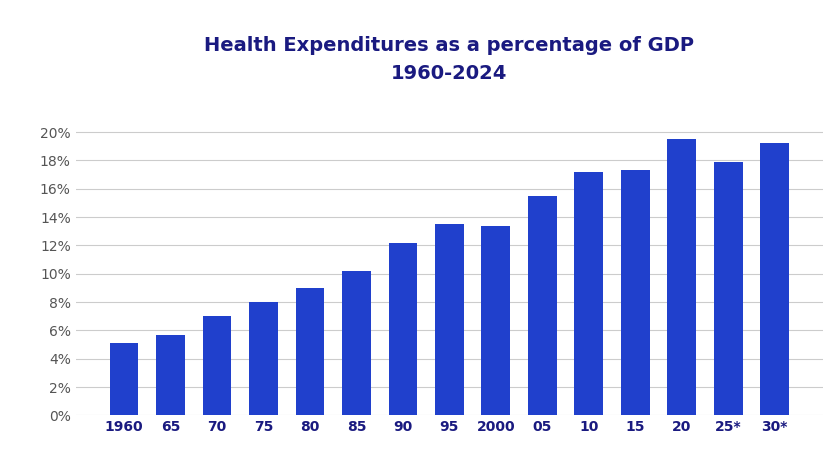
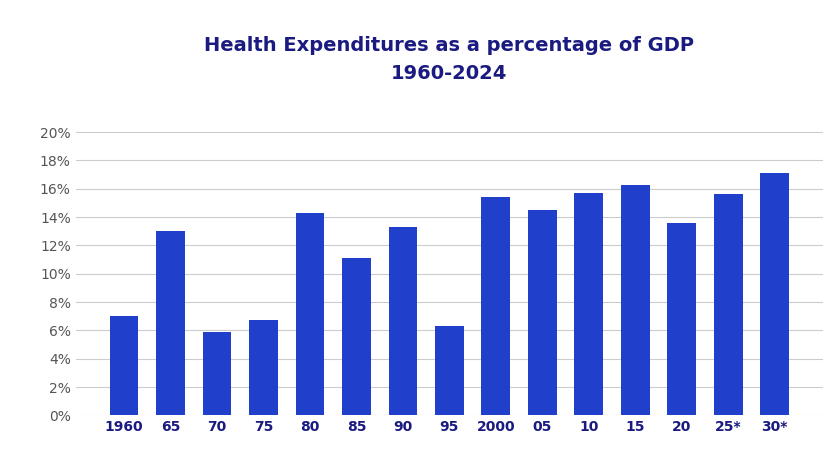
1960: 5.1% -> 7.0%
65: 5.7% -> 13.0%
70: 7.0% -> 5.9%
75: 8.0% -> 6.7%
80: 9.0% -> 14.3%
85: 10.2% -> 11.1%
90: 12.2% -> 13.3%
95: 13.5% -> 6.3%
2000: 13.4% -> 15.4%
05: 15.5% -> 14.5%
10: 17.2% -> 15.7%
15: 17.3% -> 16.3%
20: 19.5% -> 13.6%
25*: 17.9% -> 15.6%
30*: 19.2% -> 17.1%
